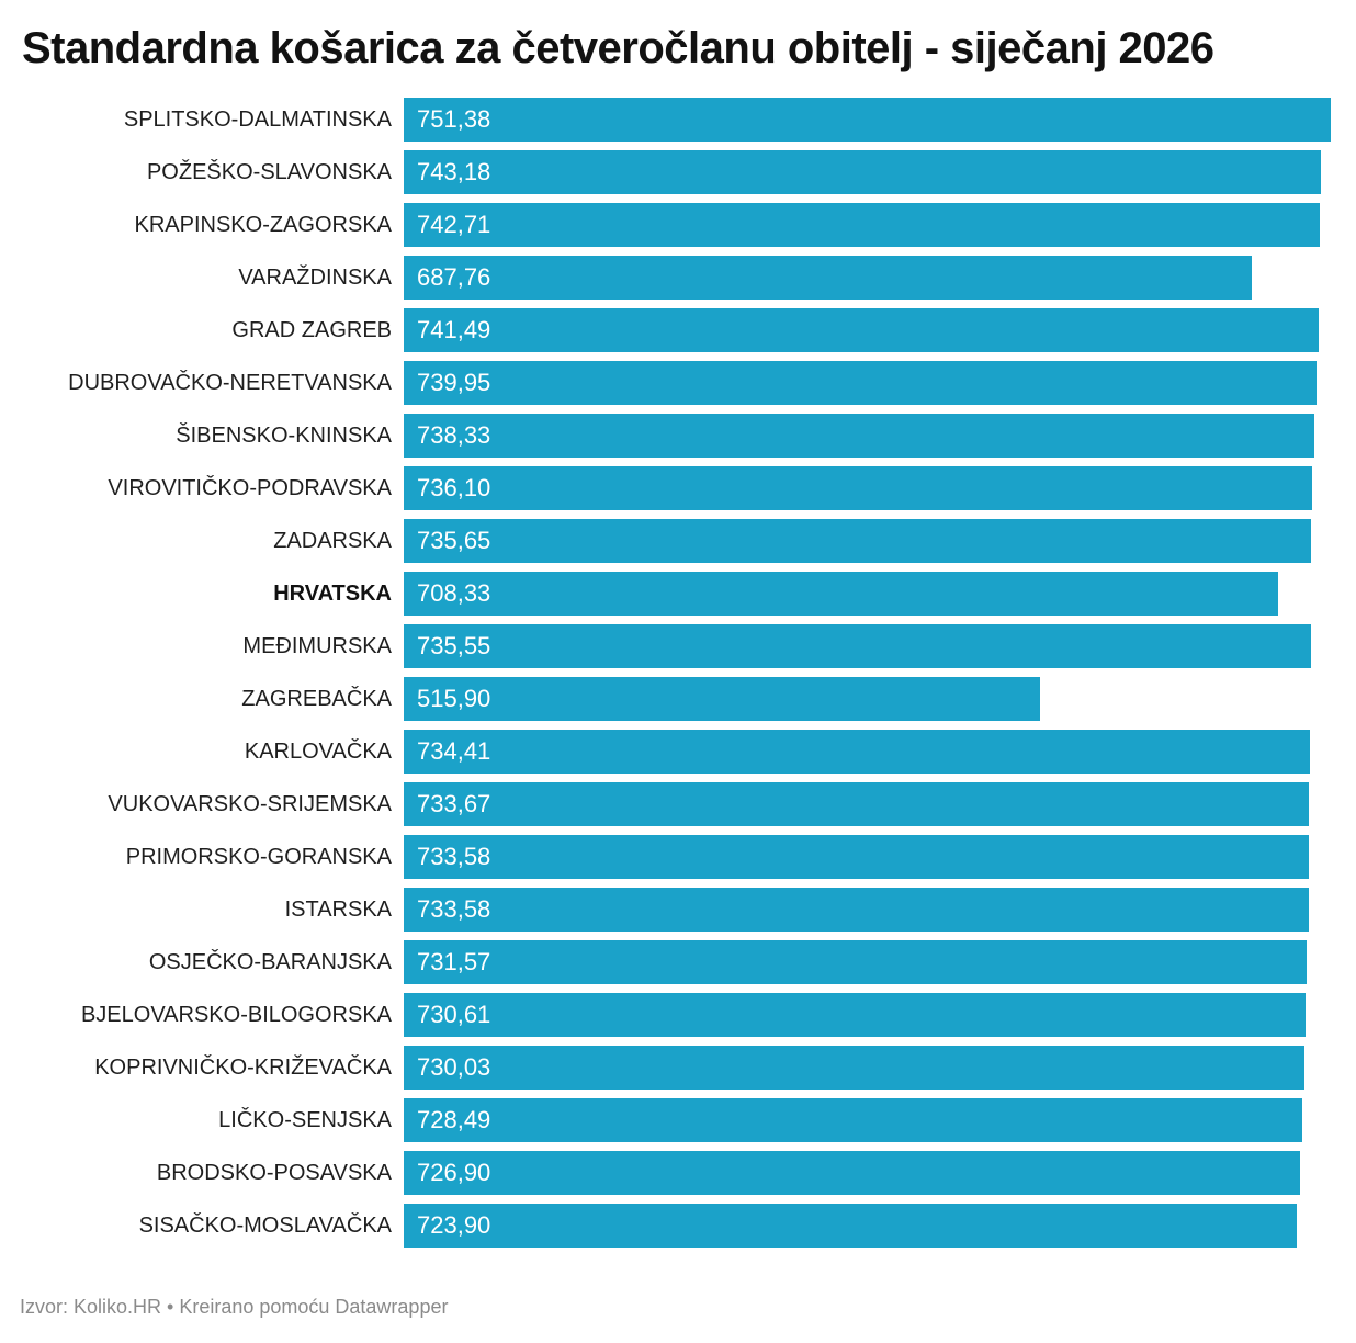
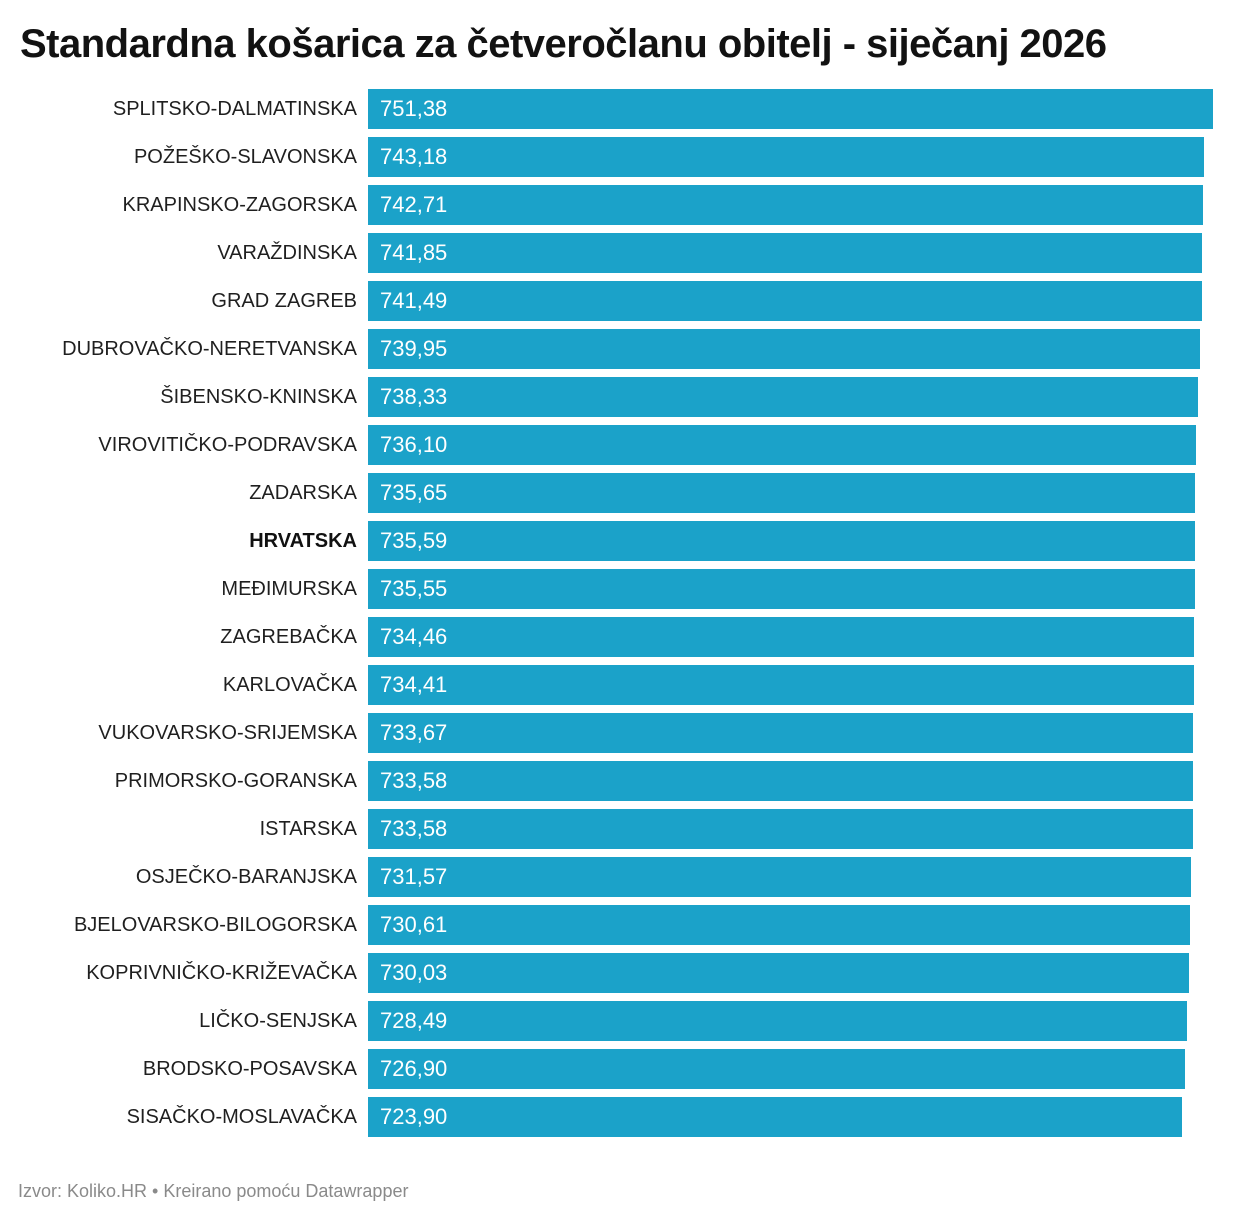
VARAŽDINSKA: 687,76 -> 741,85
HRVATSKA: 708,33 -> 735,59
ZAGREBAČKA: 515,90 -> 734,46
